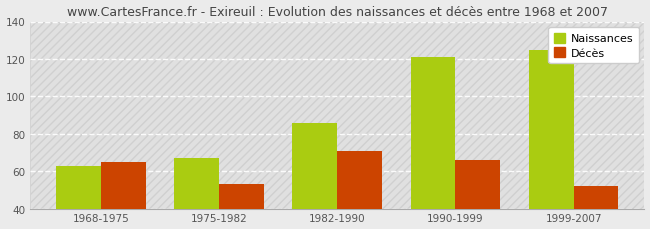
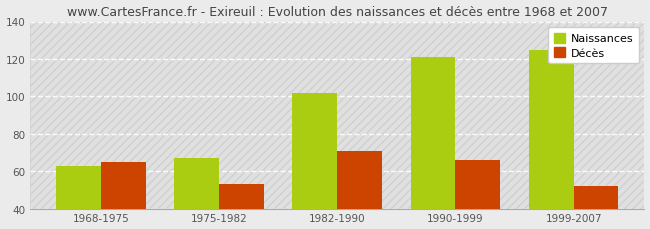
Naissances/1982-1990: 86 -> 102
